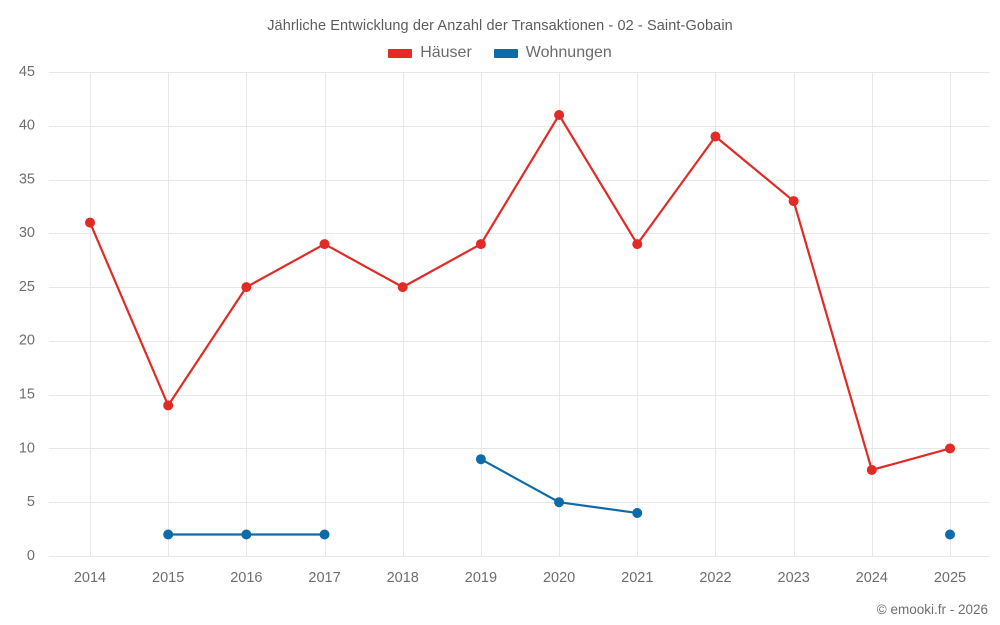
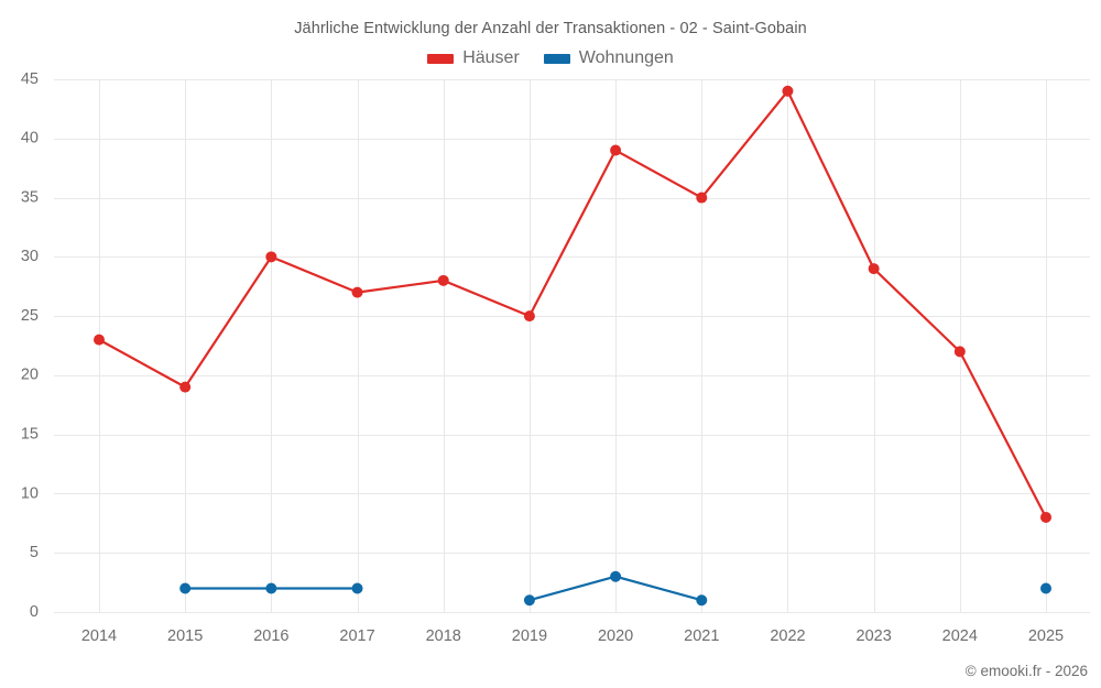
Häuser/2014: 31 -> 23
Häuser/2015: 14 -> 19
Häuser/2016: 25 -> 30
Häuser/2017: 29 -> 27
Häuser/2018: 25 -> 28
Häuser/2019: 29 -> 25
Wohnungen/2019: 9 -> 1
Häuser/2020: 41 -> 39
Wohnungen/2020: 5 -> 3
Häuser/2021: 29 -> 35
Wohnungen/2021: 4 -> 1
Häuser/2022: 39 -> 44
Häuser/2023: 33 -> 29
Häuser/2024: 8 -> 22
Häuser/2025: 10 -> 8
